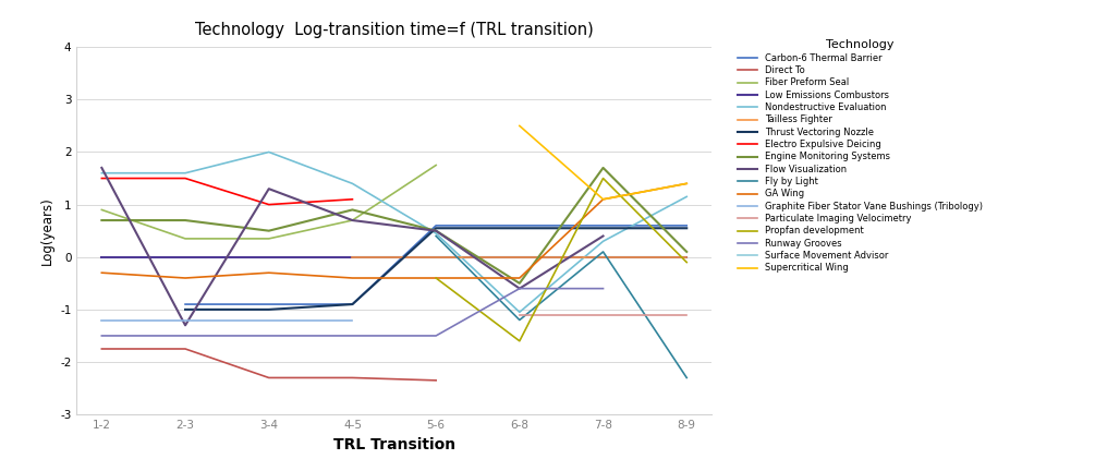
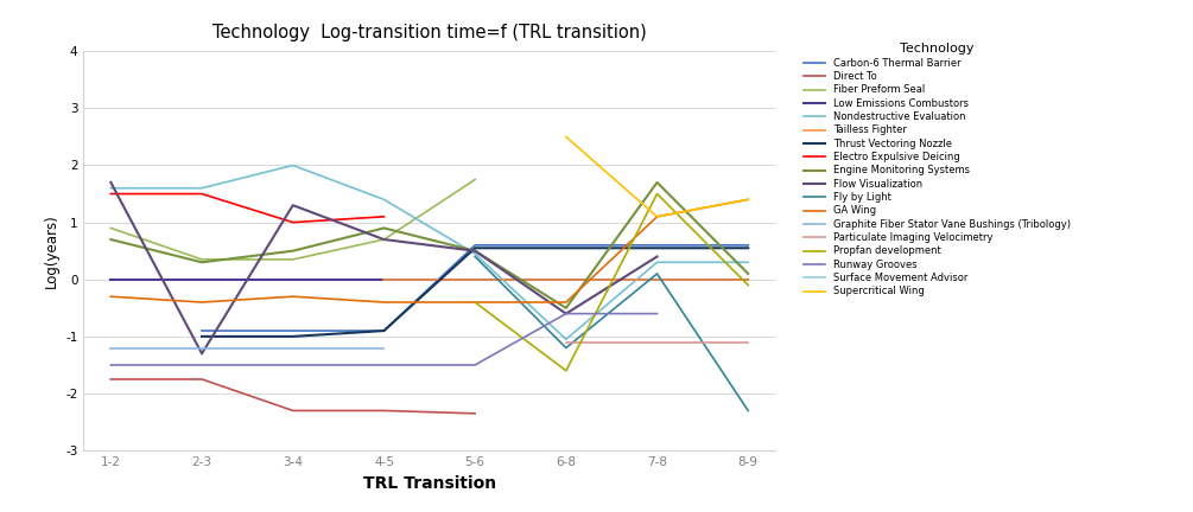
Engine Monitoring Systems/2-3: 0.7 -> 0.3
Nondestructive Evaluation/8-9: 1.15 -> 0.30
